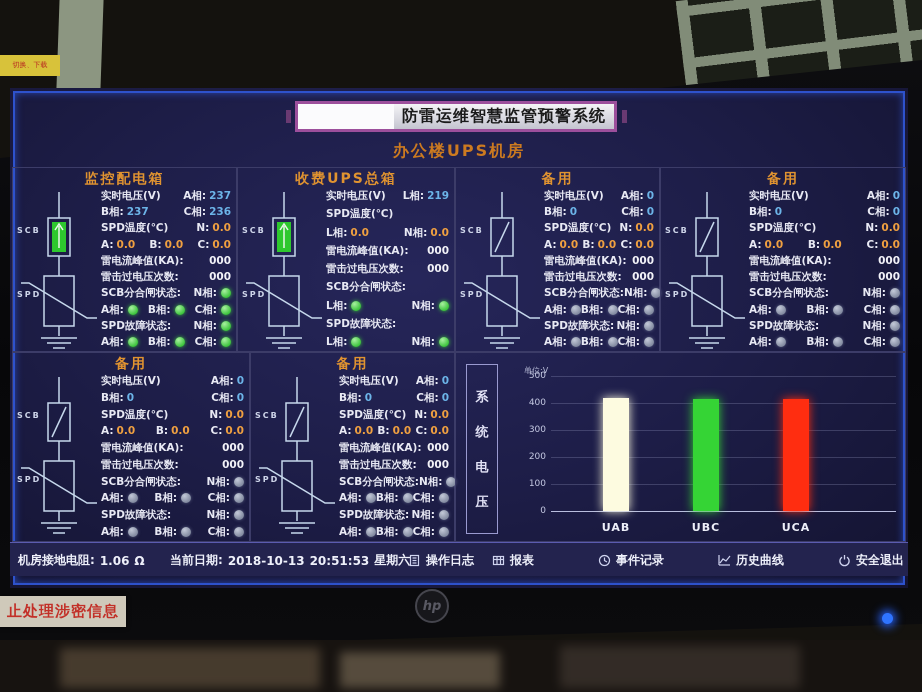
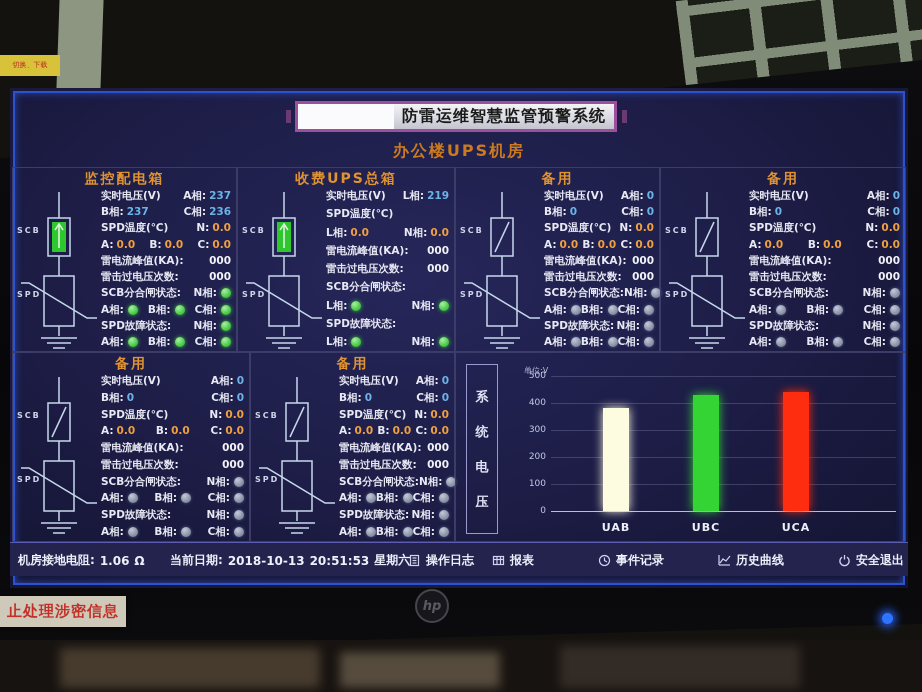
UAB: 420 -> 380
UBC: 410 -> 430
UCA: 420 -> 440
